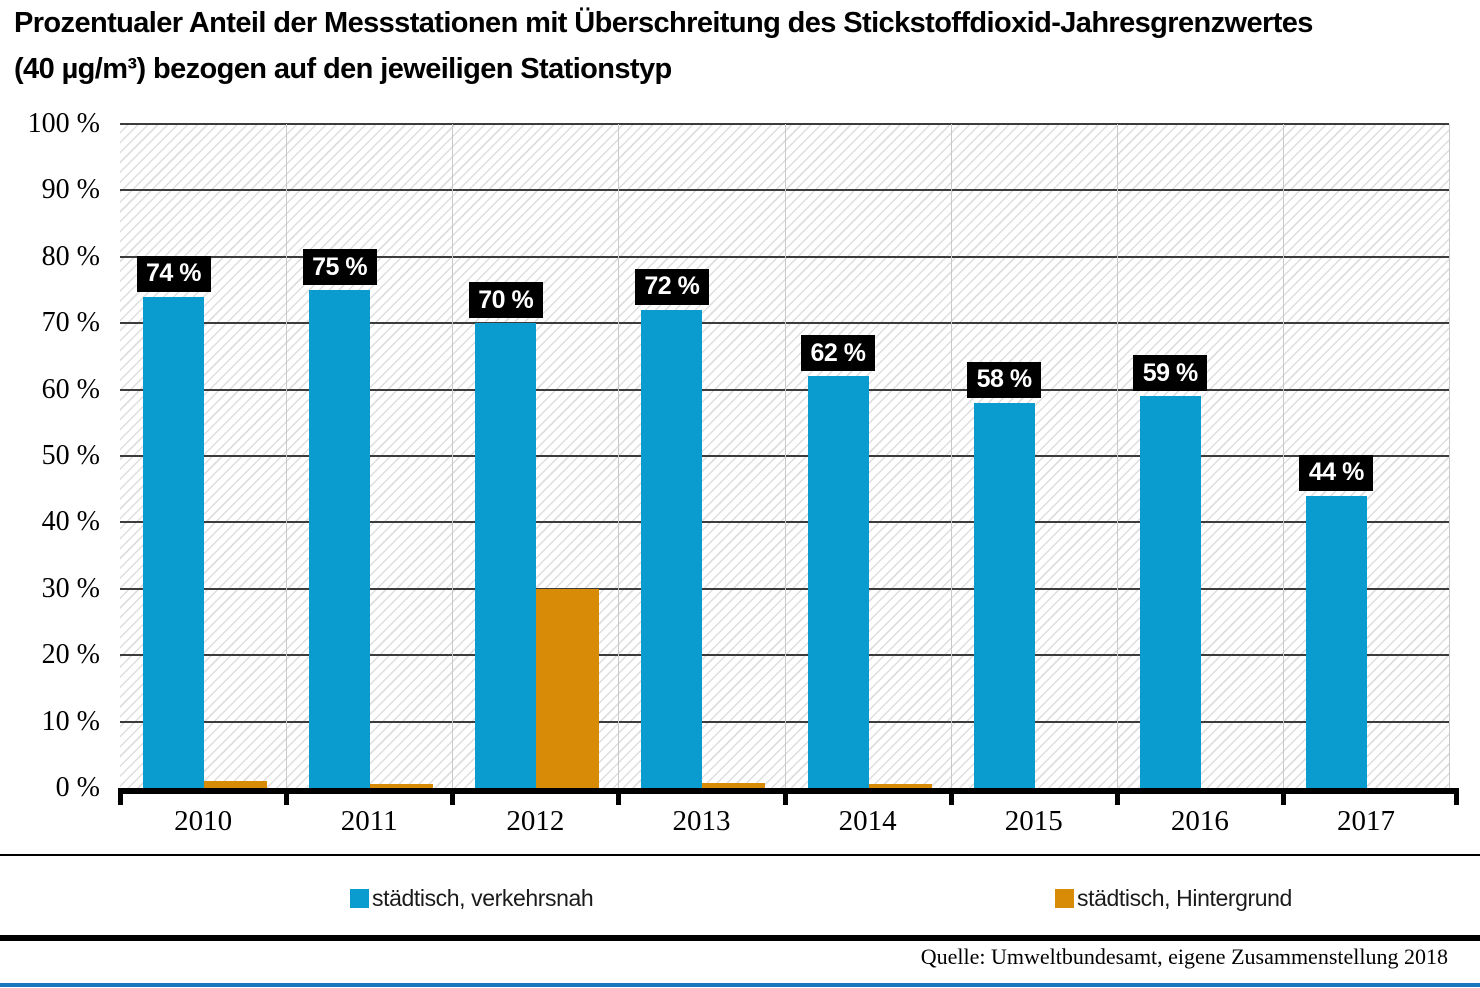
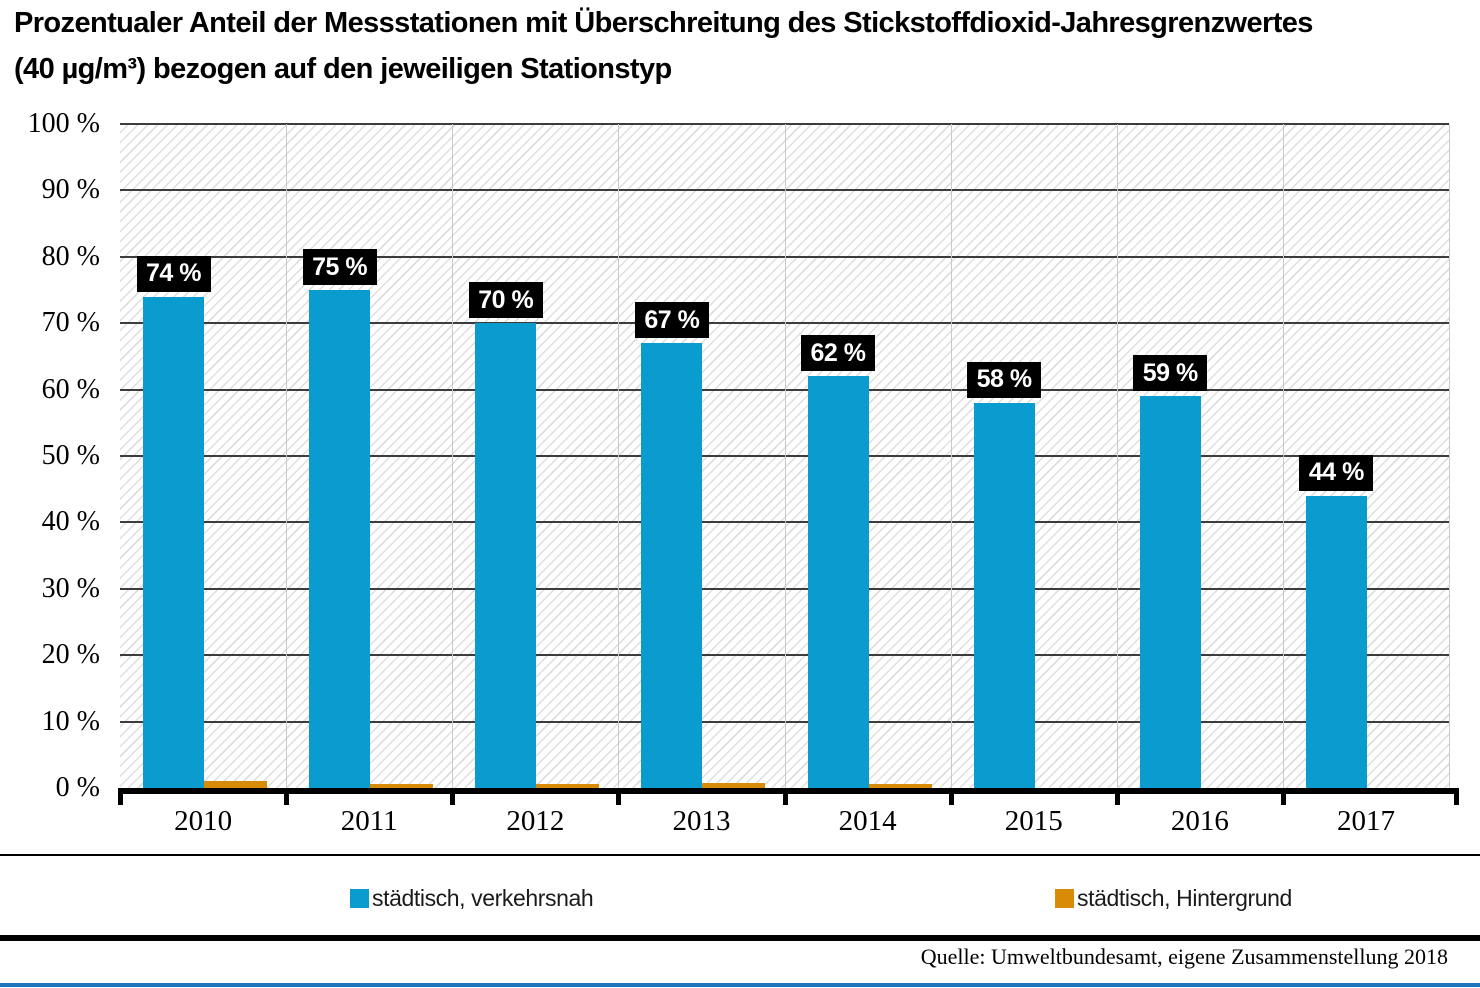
städtisch, Hintergrund/2012: 30% -> 1%
städtisch, verkehrsnah/2013: 72 -> 67
